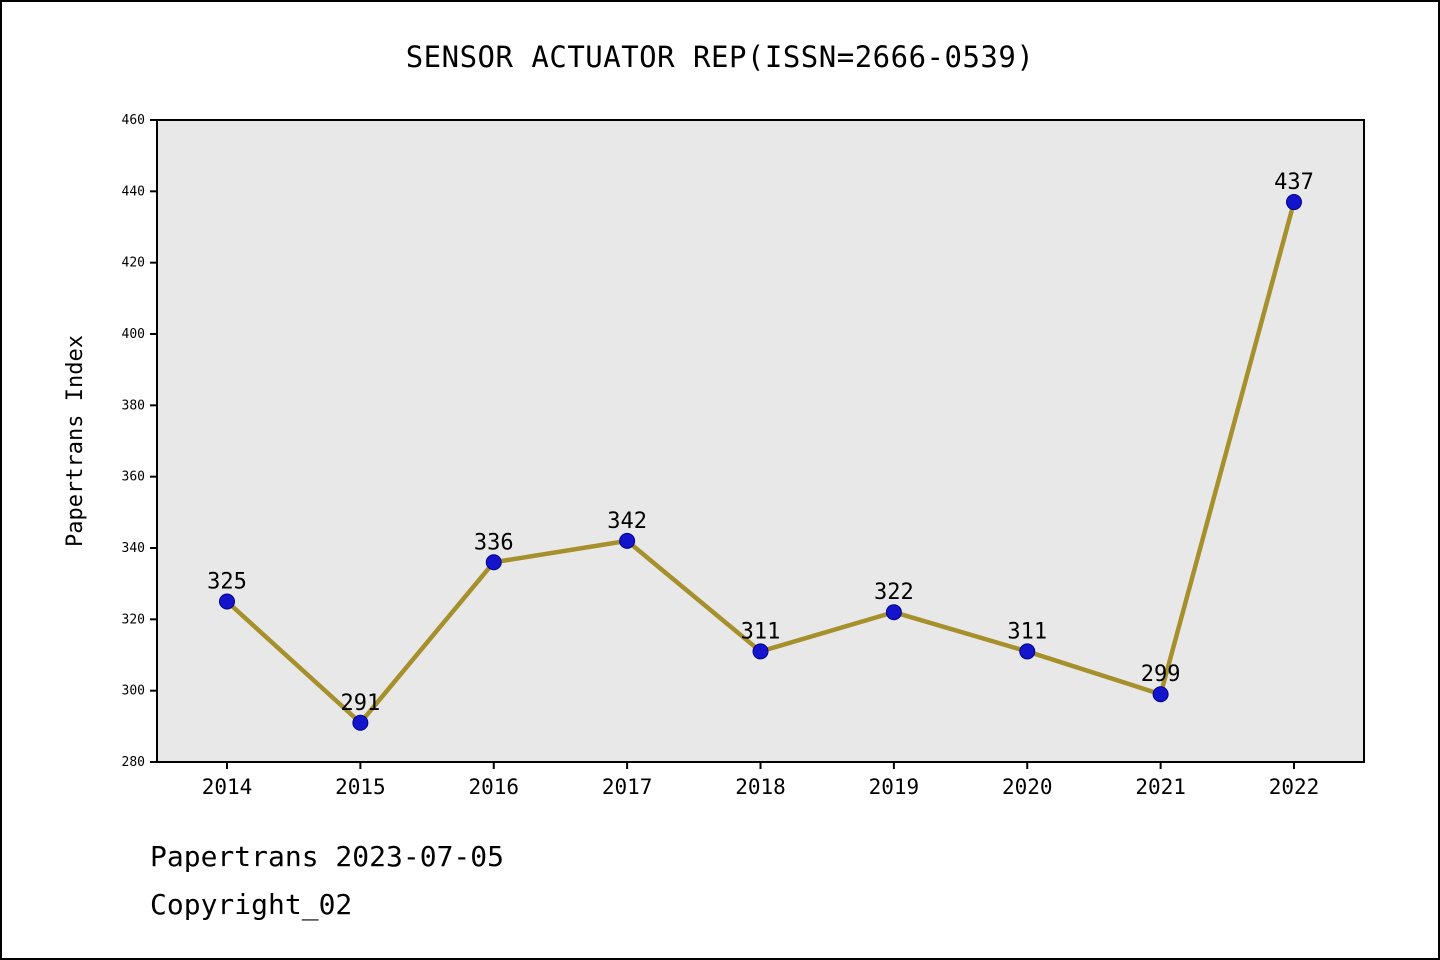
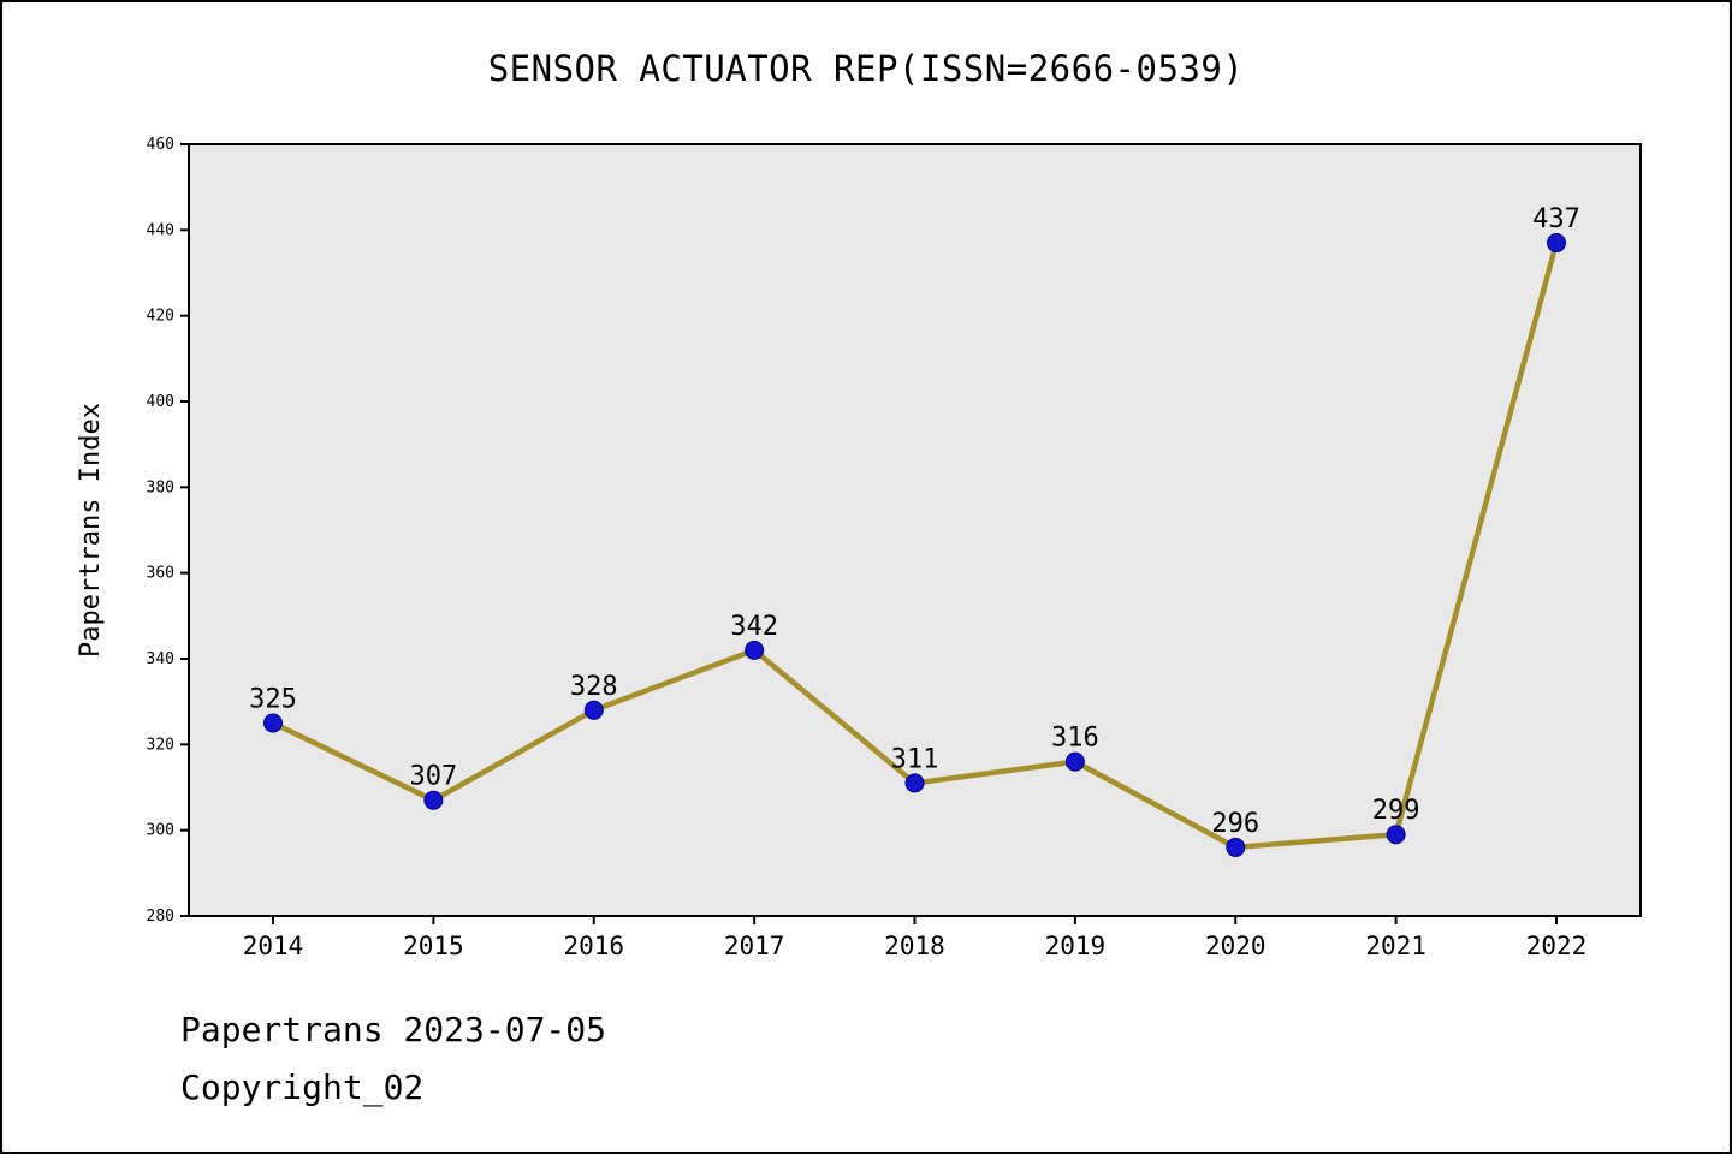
2015: 291 -> 307
2016: 336 -> 328
2019: 322 -> 316
2020: 311 -> 296
